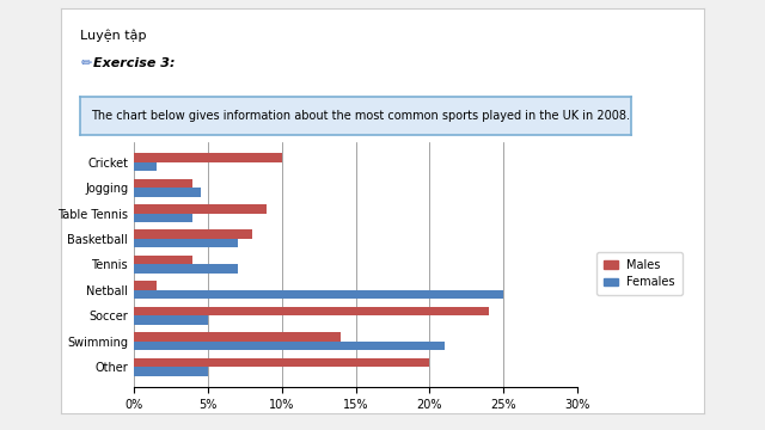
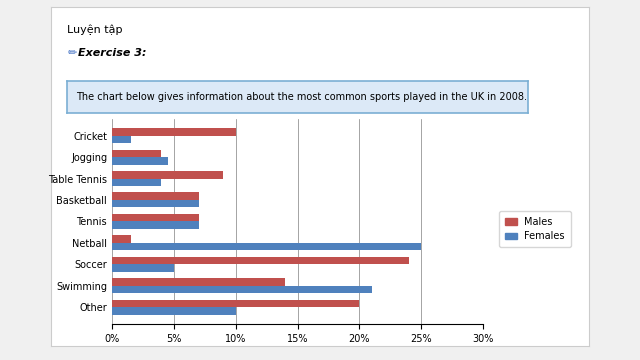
Males/Basketball: 8.0% -> 7.0%
Males/Tennis: 4.0% -> 7.0%
Females/Other: 5.0% -> 10.0%
